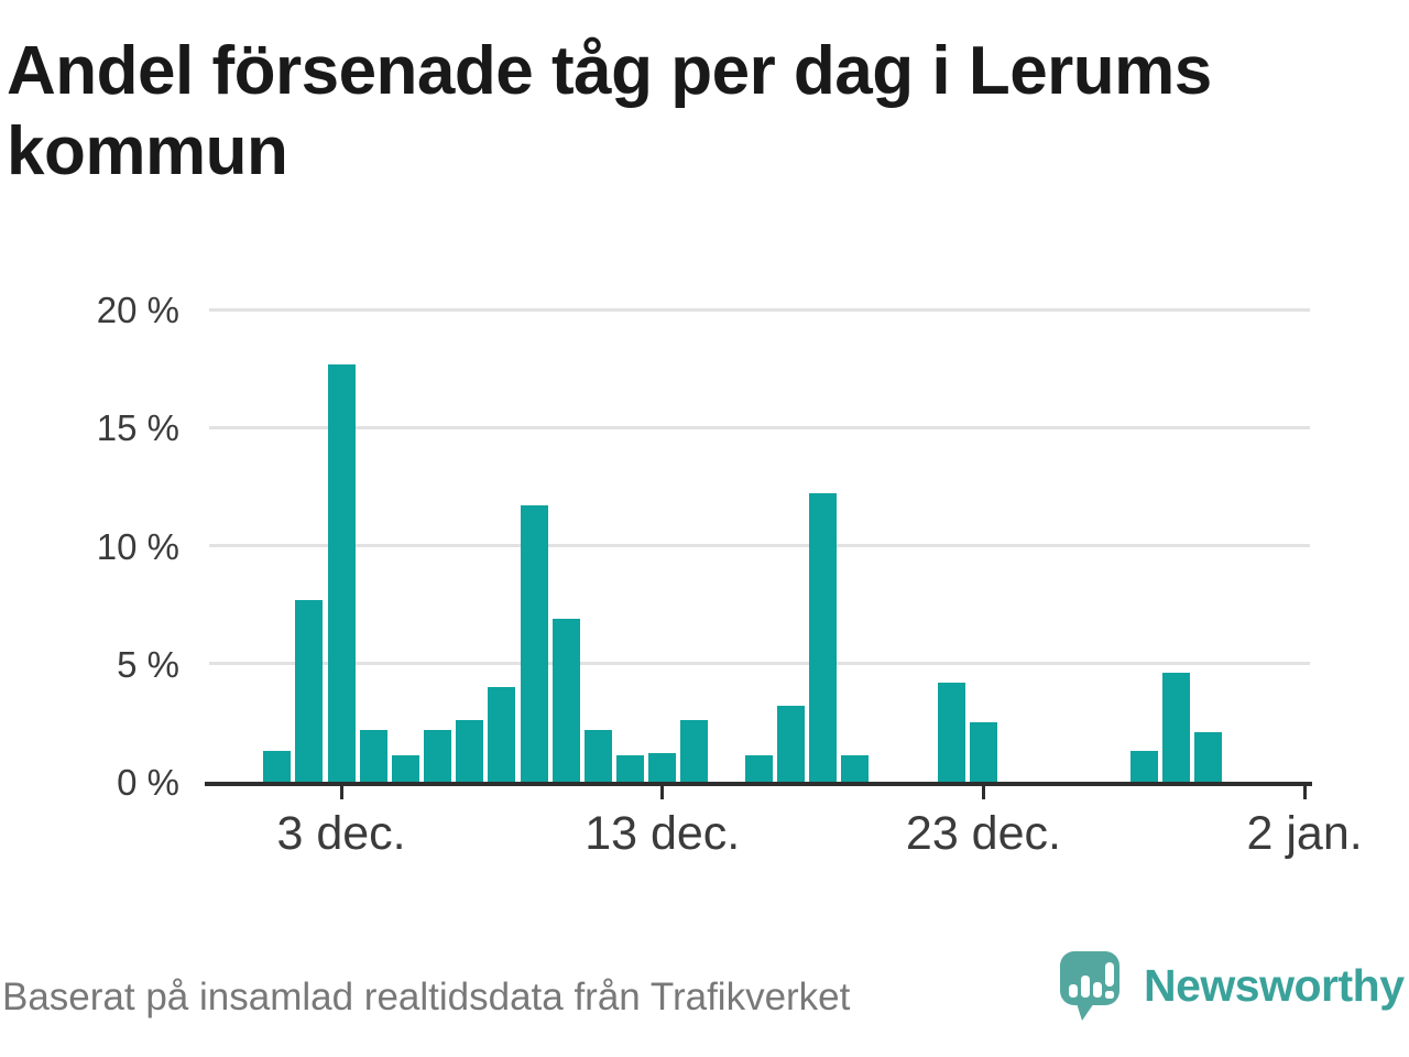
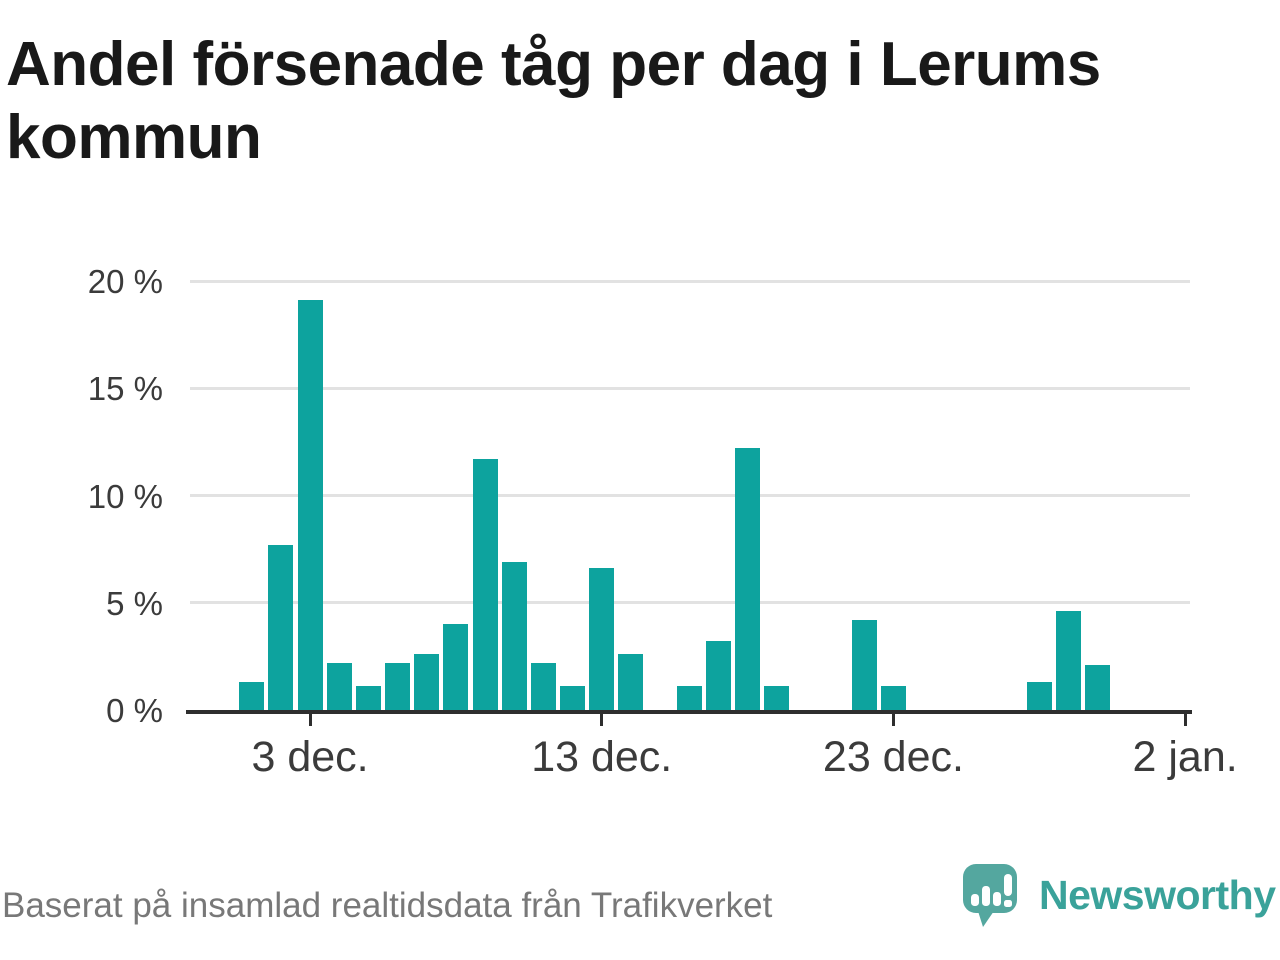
3 dec.: 17.7% -> 19.1%
13 dec.: 1.2% -> 6.6%
23 dec.: 2.5% -> 1.1%
